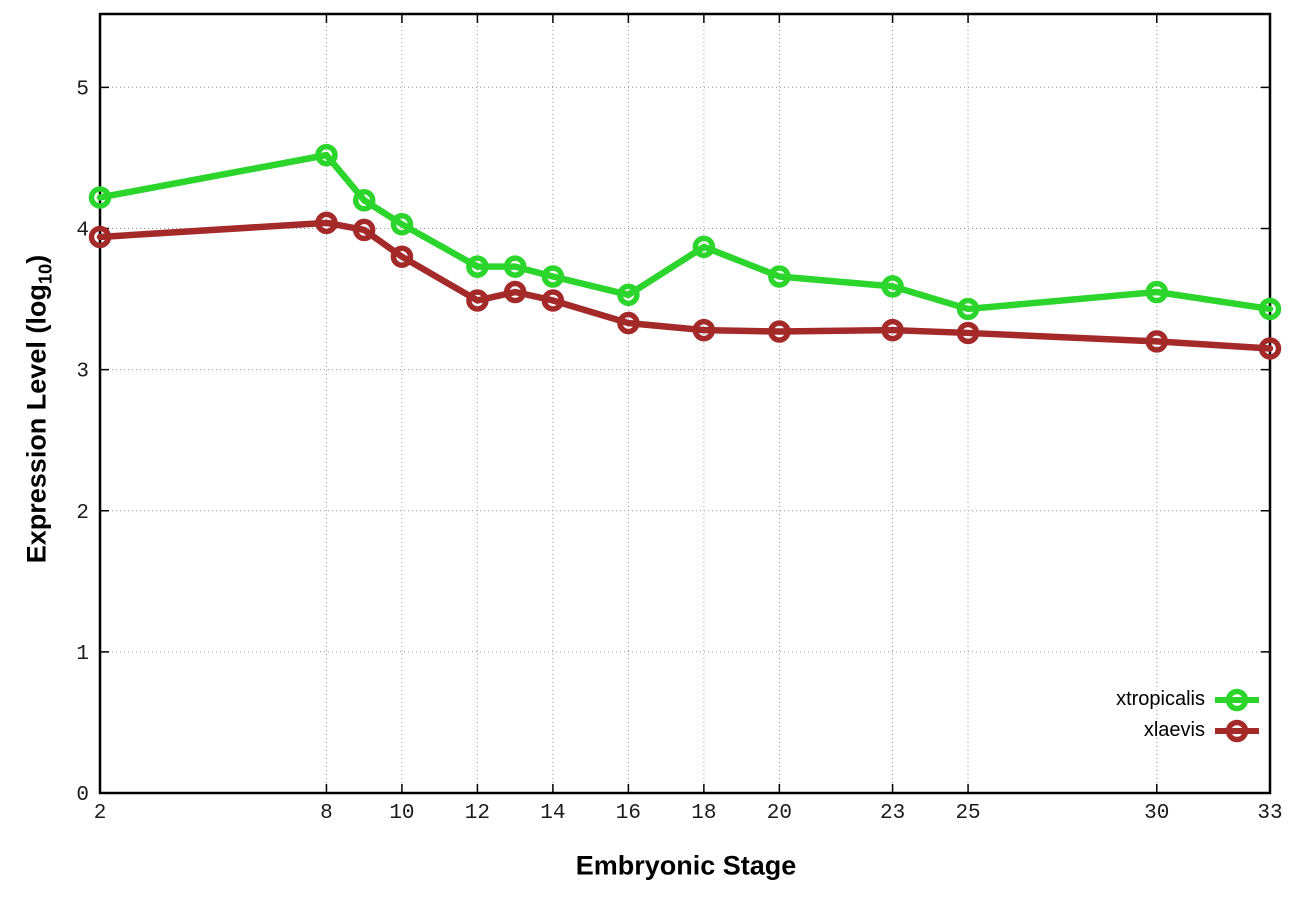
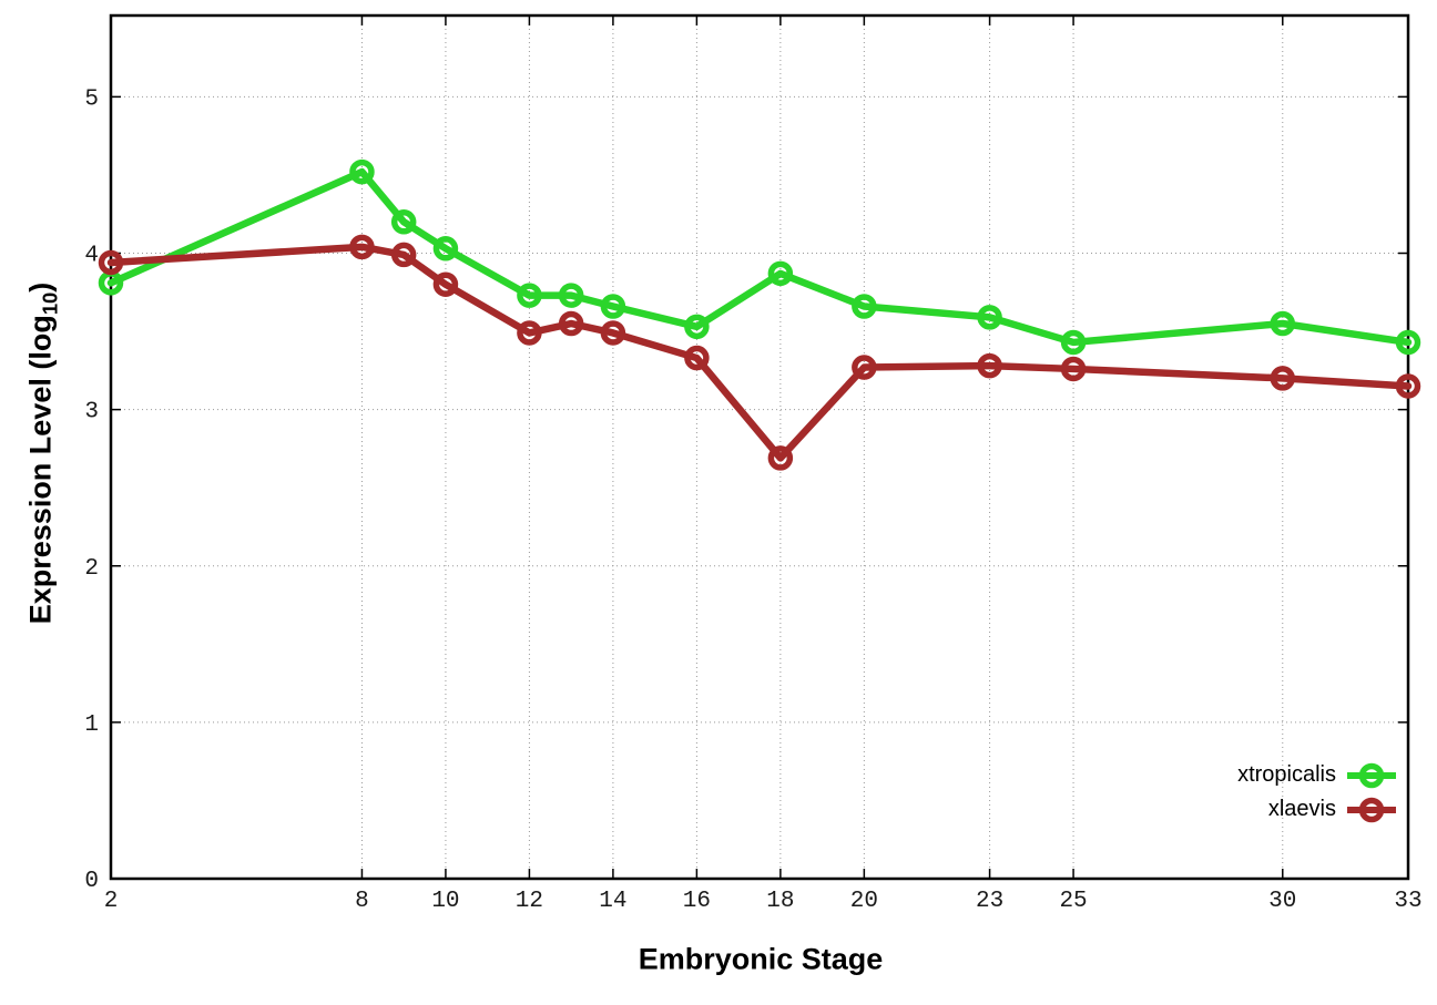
xtropicalis/2: 4.22 -> 3.81
xlaevis/18: 3.28 -> 2.69
